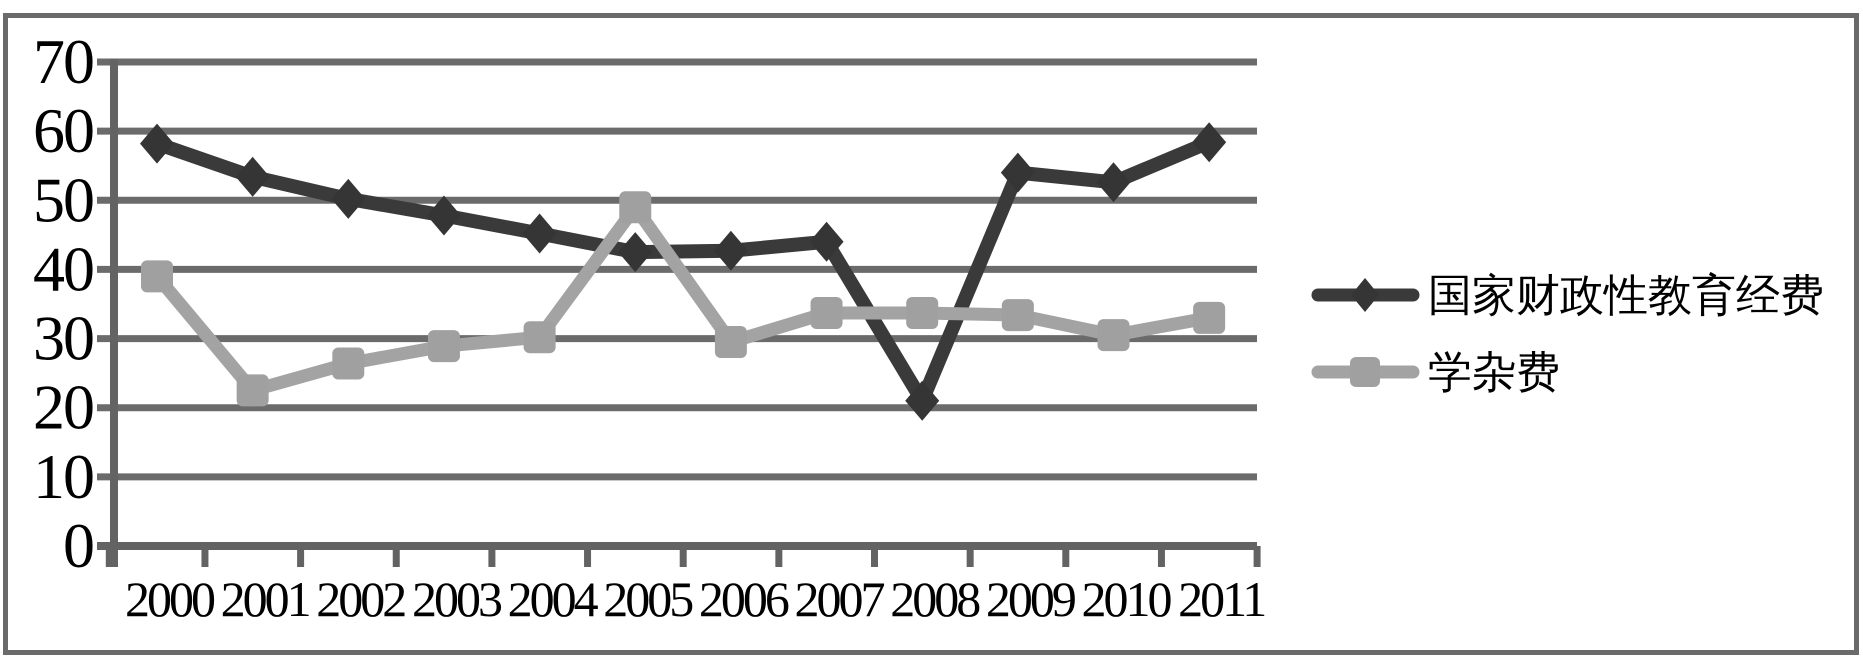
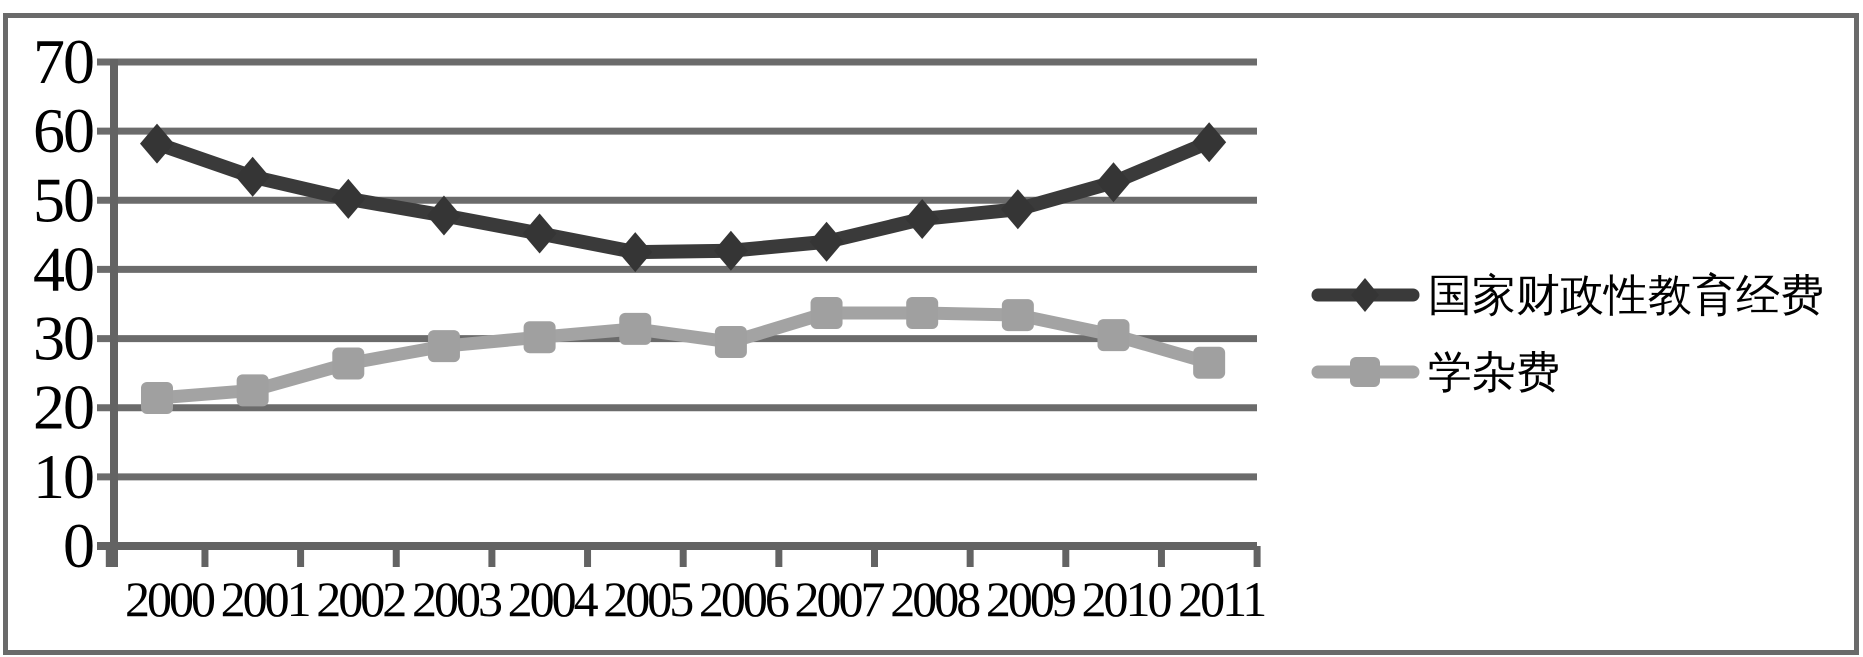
学杂费/2000: 39 -> 21
学杂费/2005: 49 -> 31
国家财政性教育经费/2008: 21 -> 47
国家财政性教育经费/2009: 54 -> 49
学杂费/2011: 33 -> 26
